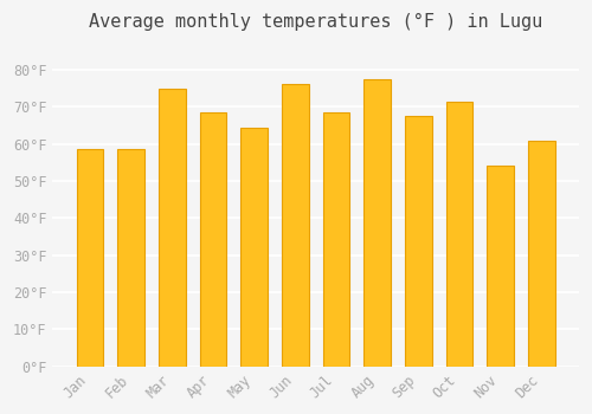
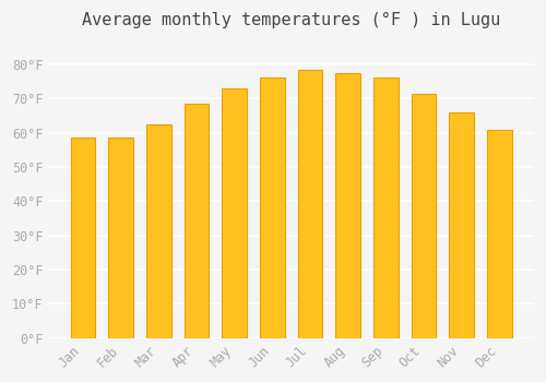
Mar: 75.0°F -> 62.5°F
May: 64.5°F -> 73.0°F
Jul: 68.5°F -> 78.5°F
Sep: 67.5°F -> 76.0°F
Nov: 54.0°F -> 66.0°F
